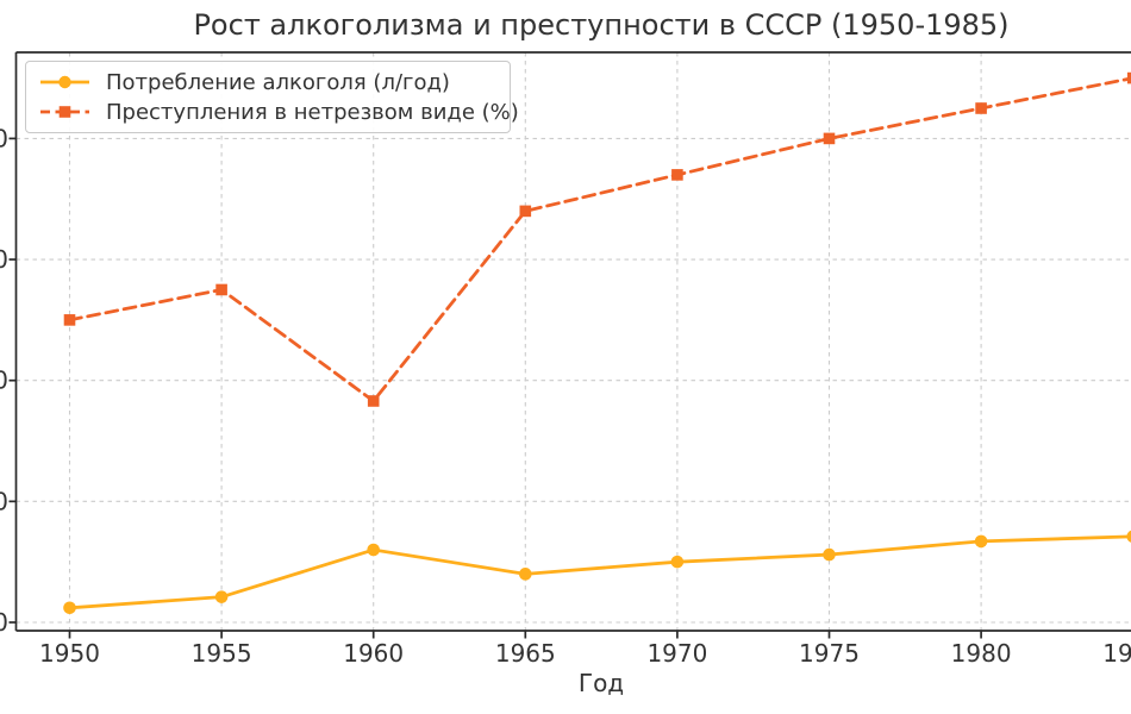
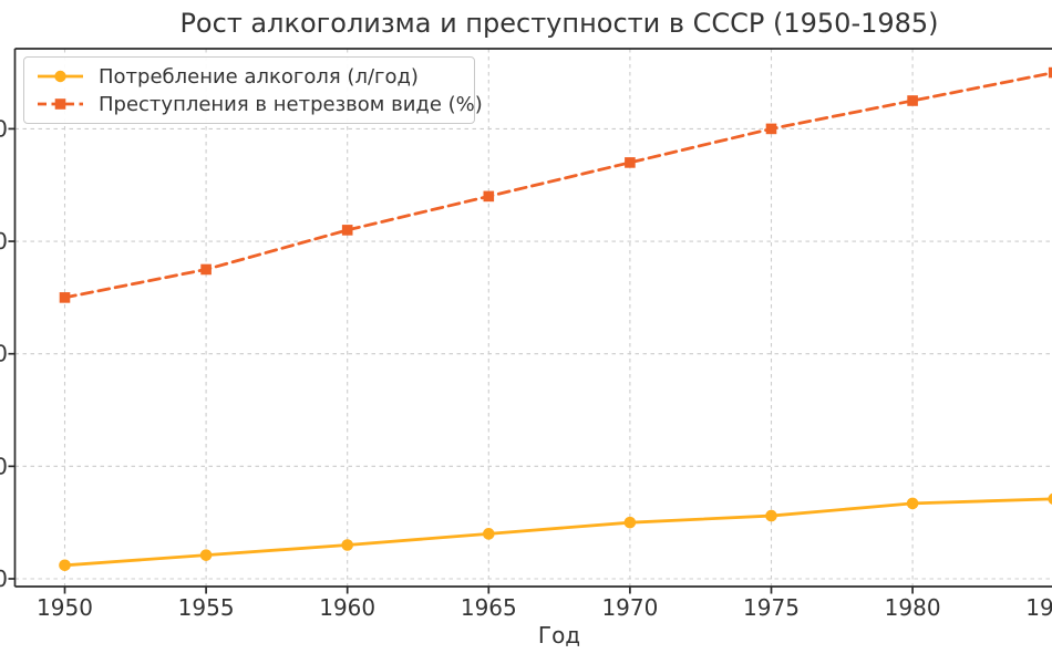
Потребление алкоголя (л/год)/1960: 6.0 -> 3.0
Преступления в нетрезвом виде (%)/1960: 18.3 -> 31.0
